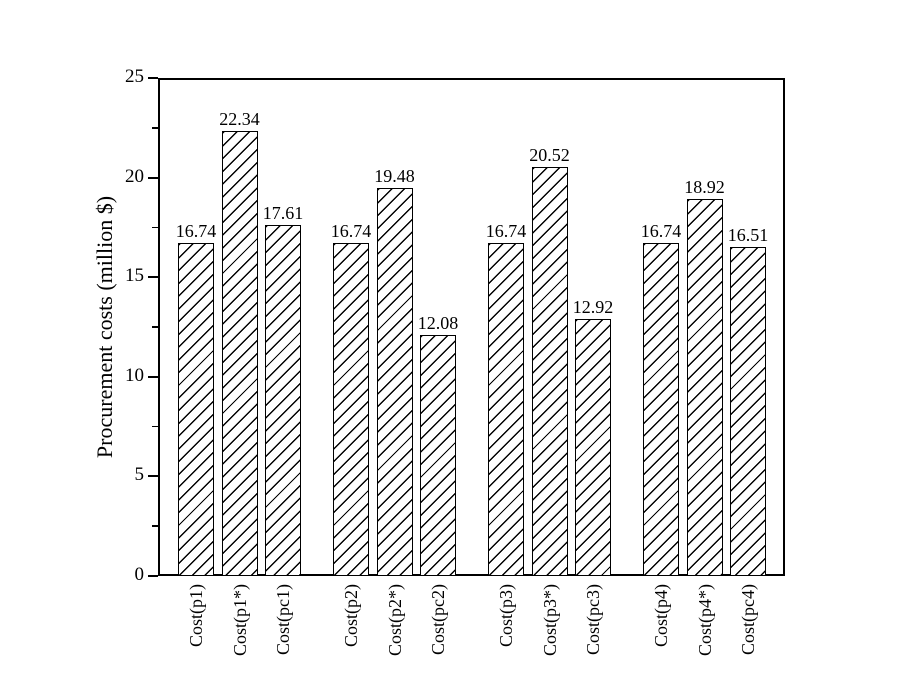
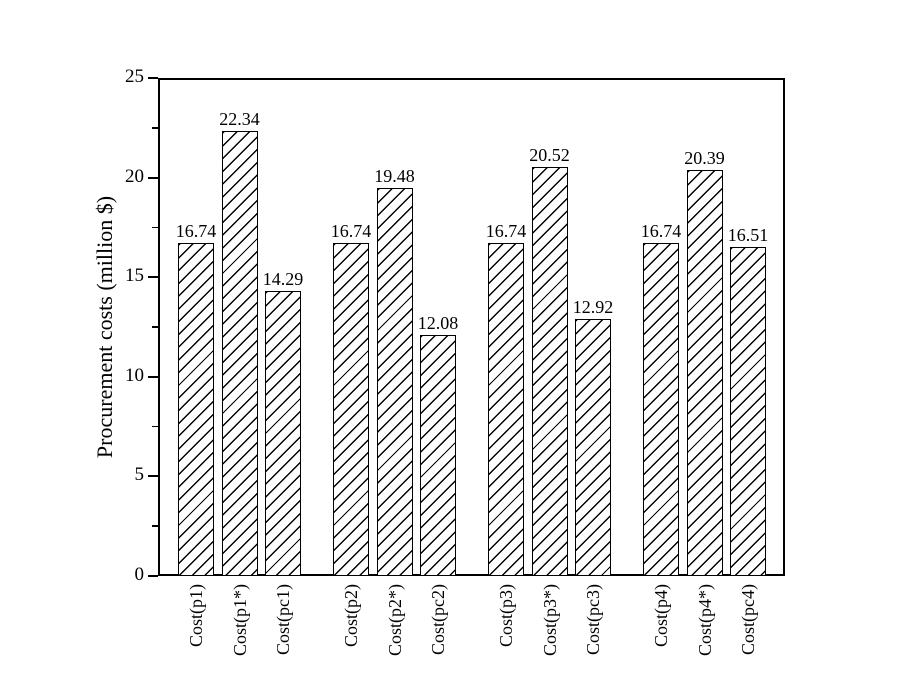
Cost(pc1): 17.61 -> 14.29
Cost(p4*): 18.92 -> 20.39
